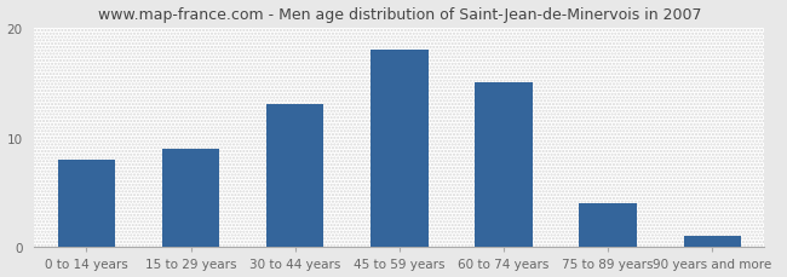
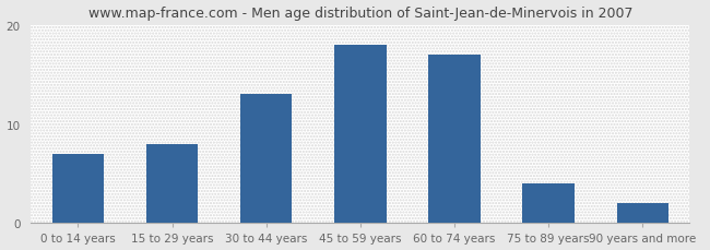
0 to 14 years: 8 -> 7
15 to 29 years: 9 -> 8
60 to 74 years: 15 -> 17
90 years and more: 1 -> 2
